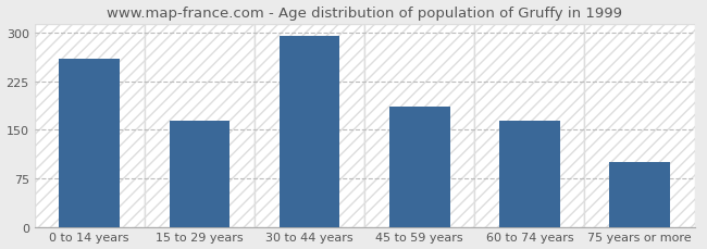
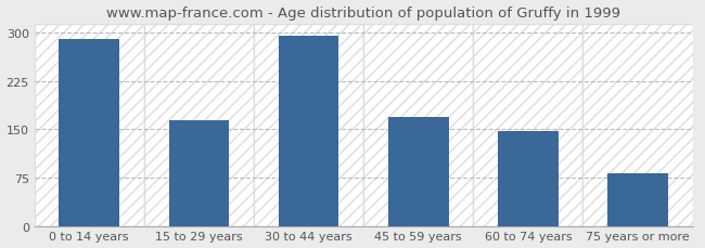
0 to 14 years: 260 -> 290
45 to 59 years: 186 -> 170
60 to 74 years: 164 -> 147
75 years or more: 100 -> 82
